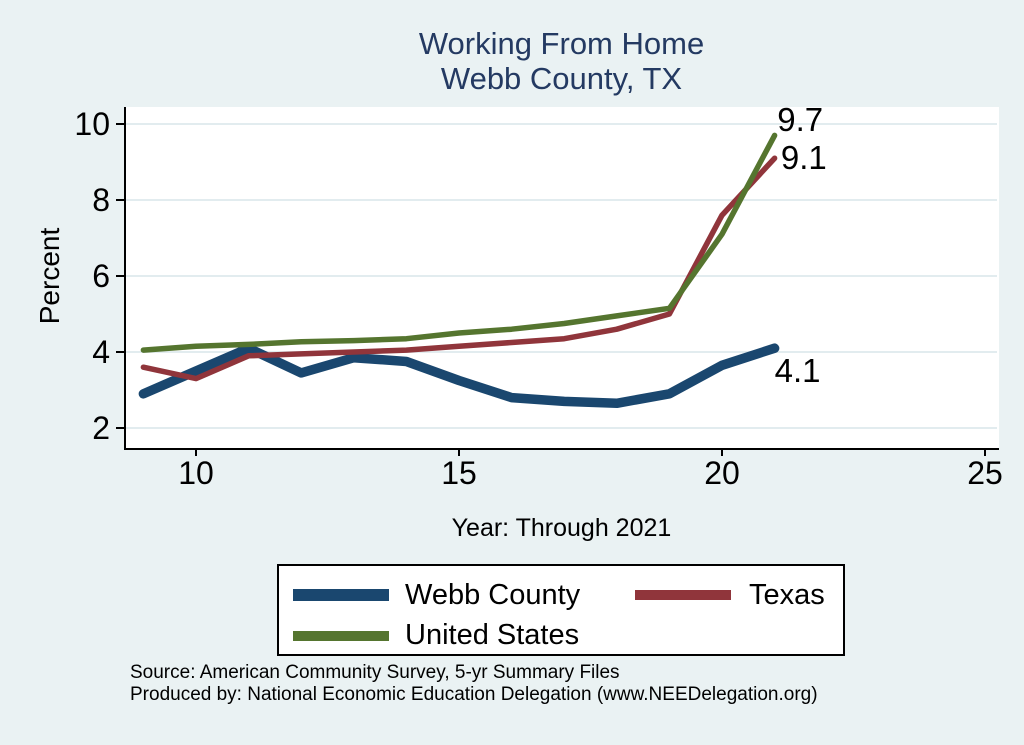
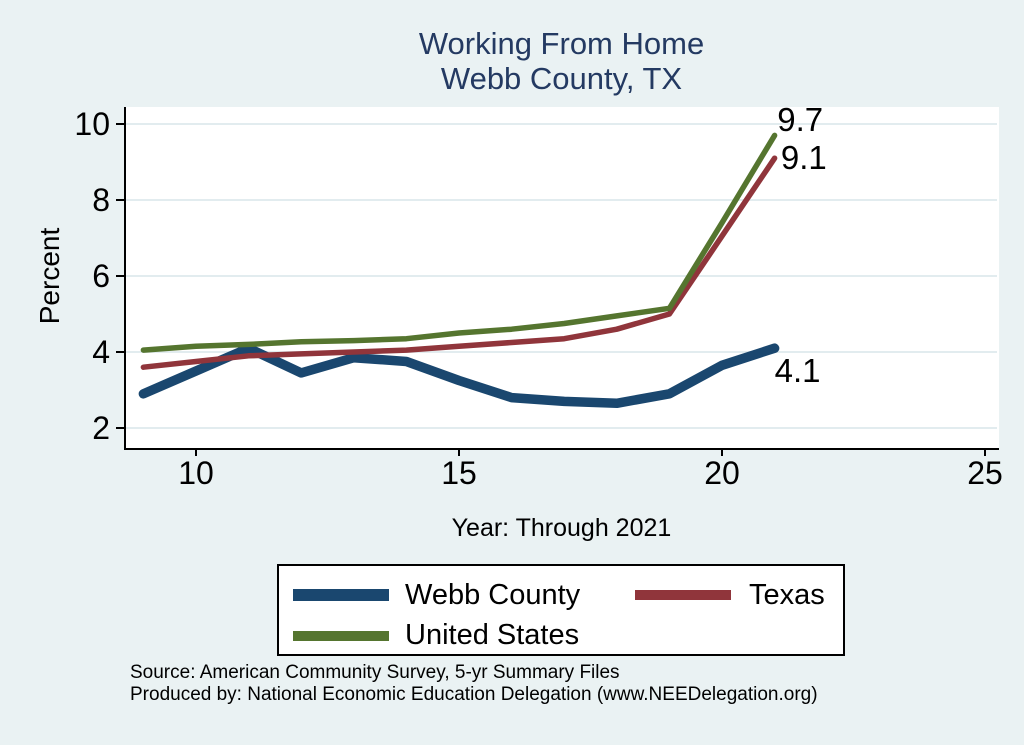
Texas/10: 3.3 -> 3.8
Texas/20: 7.6 -> 7.0
United States/20: 7.1 -> 7.4
